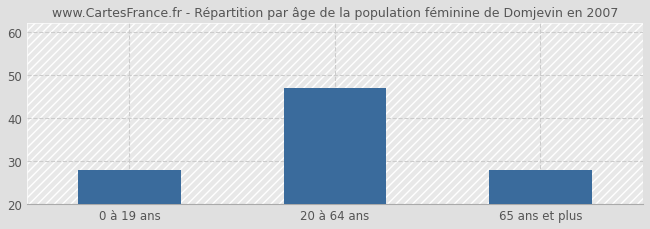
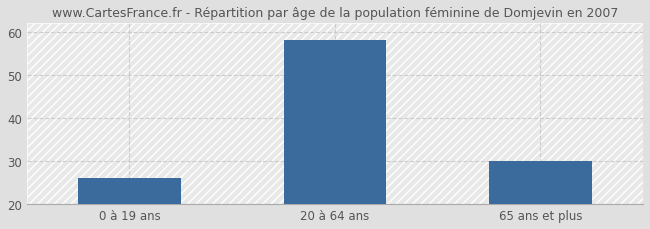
0 à 19 ans: 28 -> 26
20 à 64 ans: 47 -> 58
65 ans et plus: 28 -> 30
